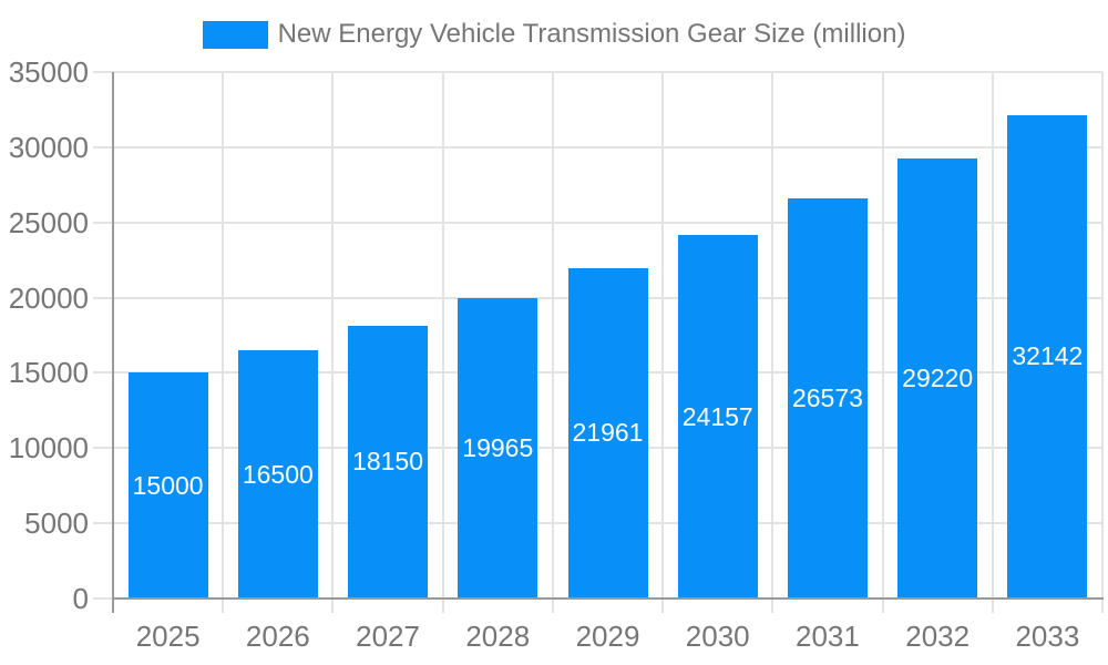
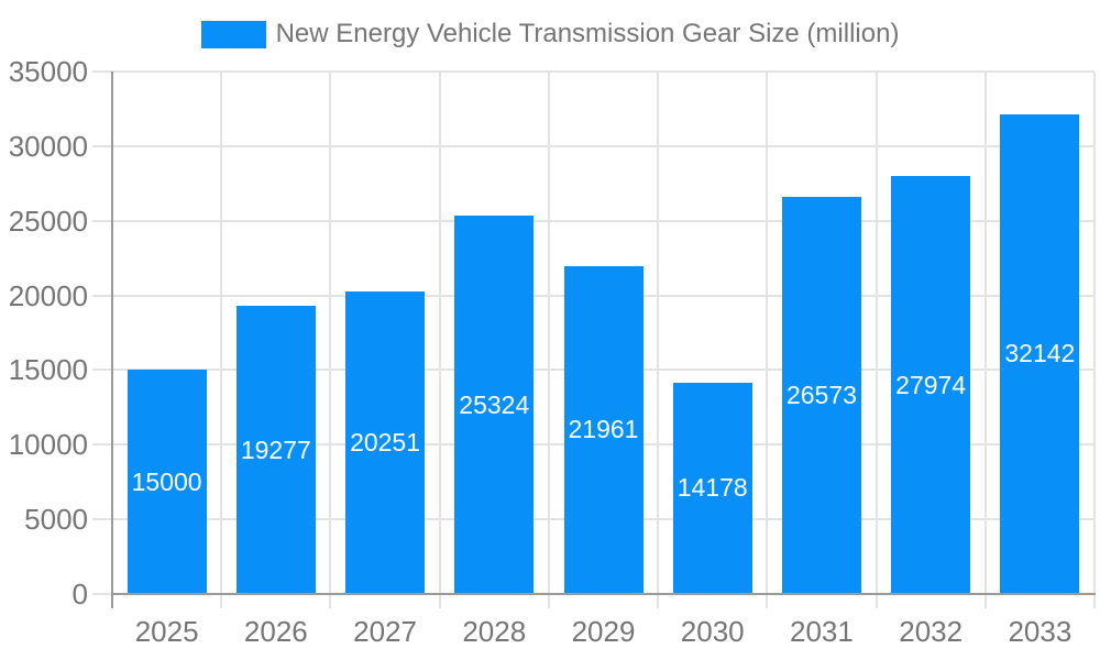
2026: 16500 -> 19277
2027: 18150 -> 20251
2028: 19965 -> 25324
2030: 24157 -> 14178
2032: 29220 -> 27974
